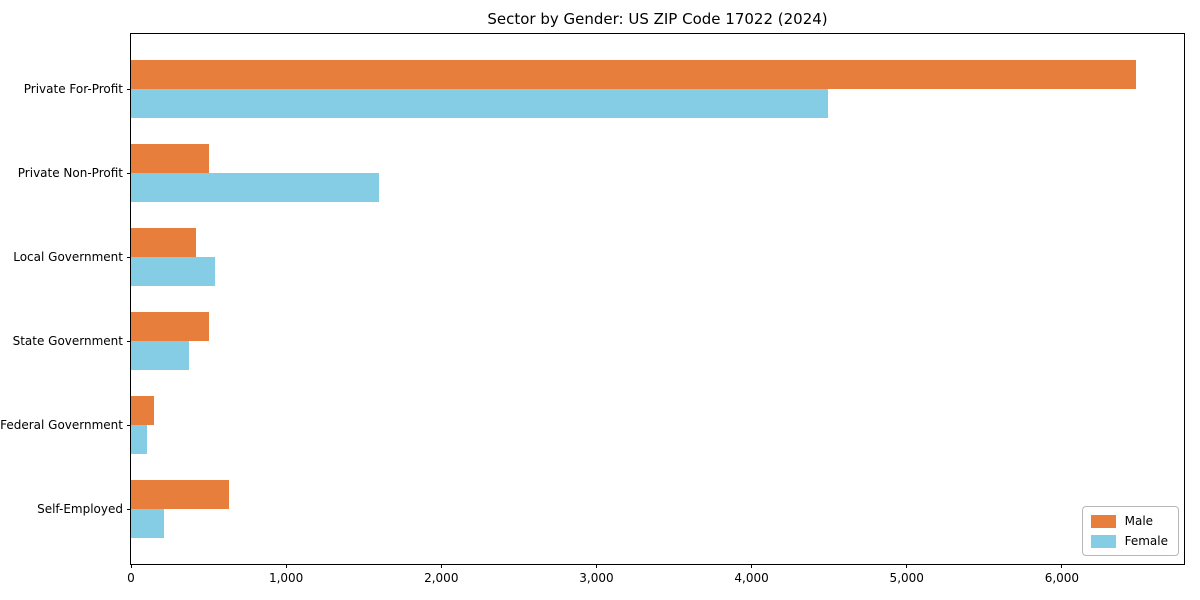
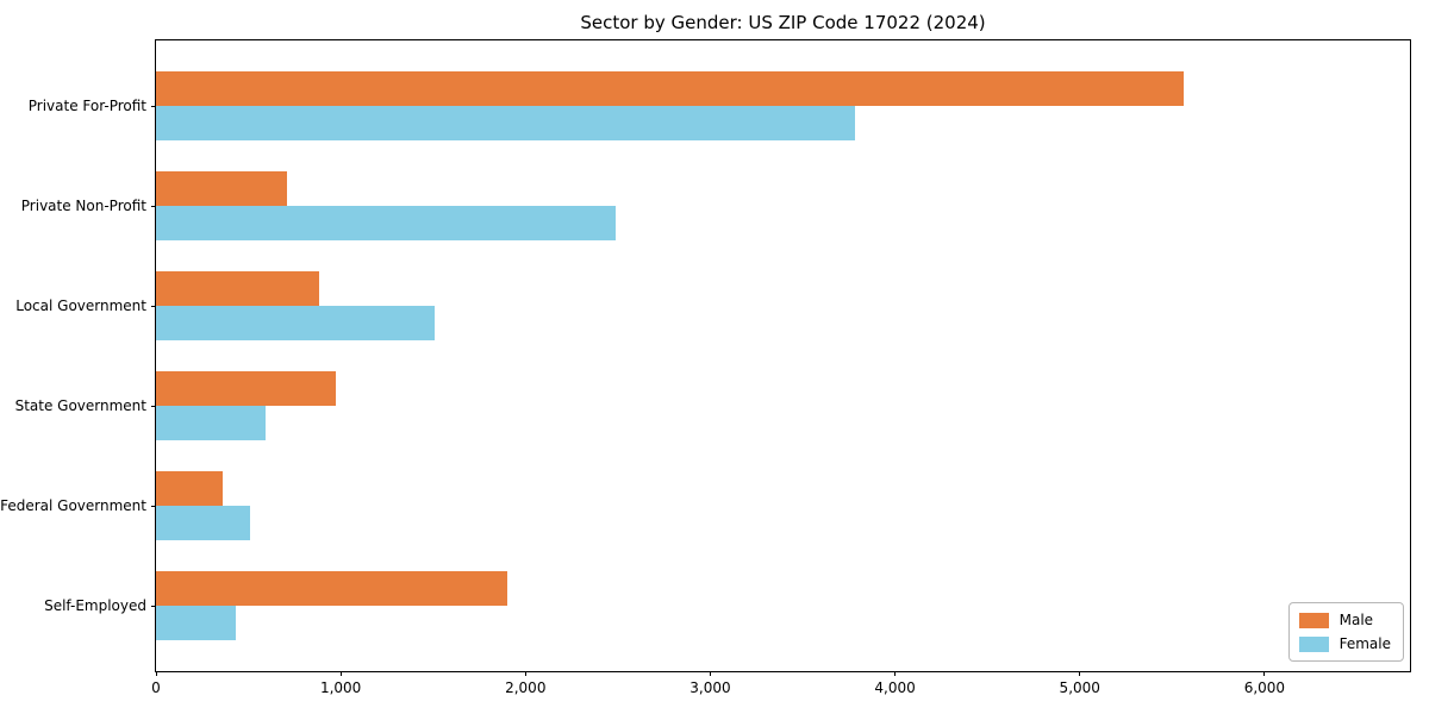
Male/Private For-Profit: 6480 -> 5560
Female/Private For-Profit: 4490 -> 3780
Male/Private Non-Profit: 500 -> 710
Female/Private Non-Profit: 1600 -> 2490
Male/Local Government: 420 -> 880
Female/Local Government: 540 -> 1510
Male/State Government: 500 -> 970
Female/State Government: 380 -> 590
Male/Federal Government: 150 -> 360
Female/Federal Government: 100 -> 510
Male/Self-Employed: 630 -> 1900
Female/Self-Employed: 210 -> 430
